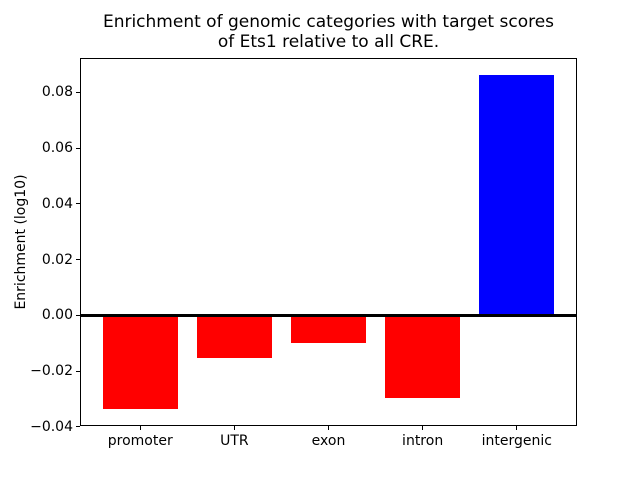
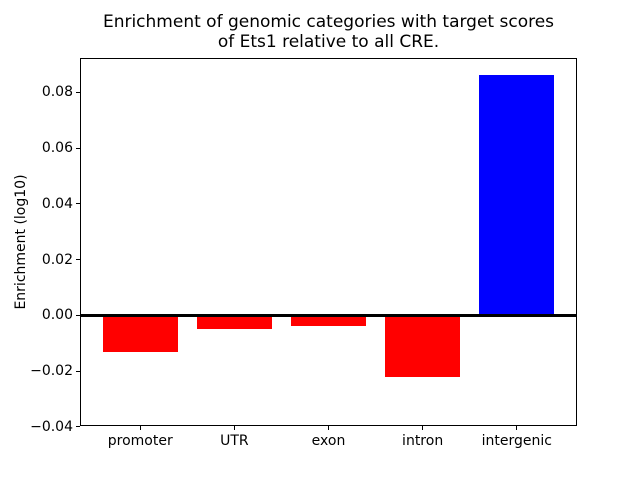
promoter: -0.034 -> -0.013
UTR: -0.015 -> -0.005
exon: -0.010 -> -0.004
intron: -0.030 -> -0.022
